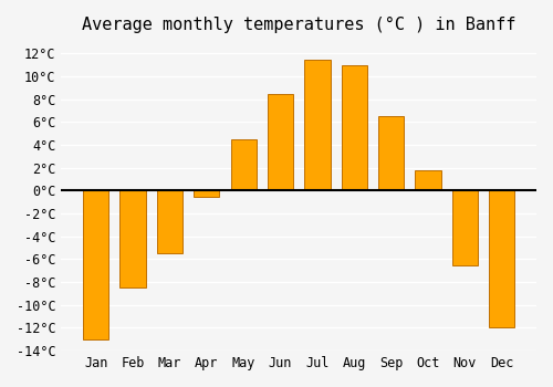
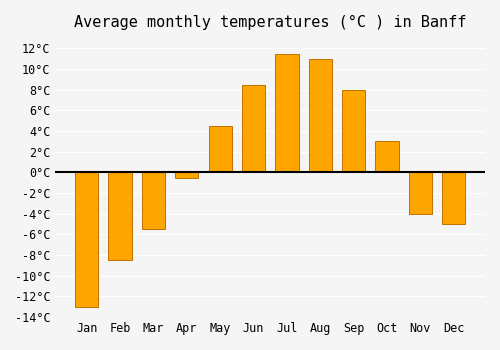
Sep: 6.5°C -> 8.0°C
Oct: 1.8°C -> 3.0°C
Nov: -6.5°C -> -4.0°C
Dec: -12.0°C -> -5.0°C
